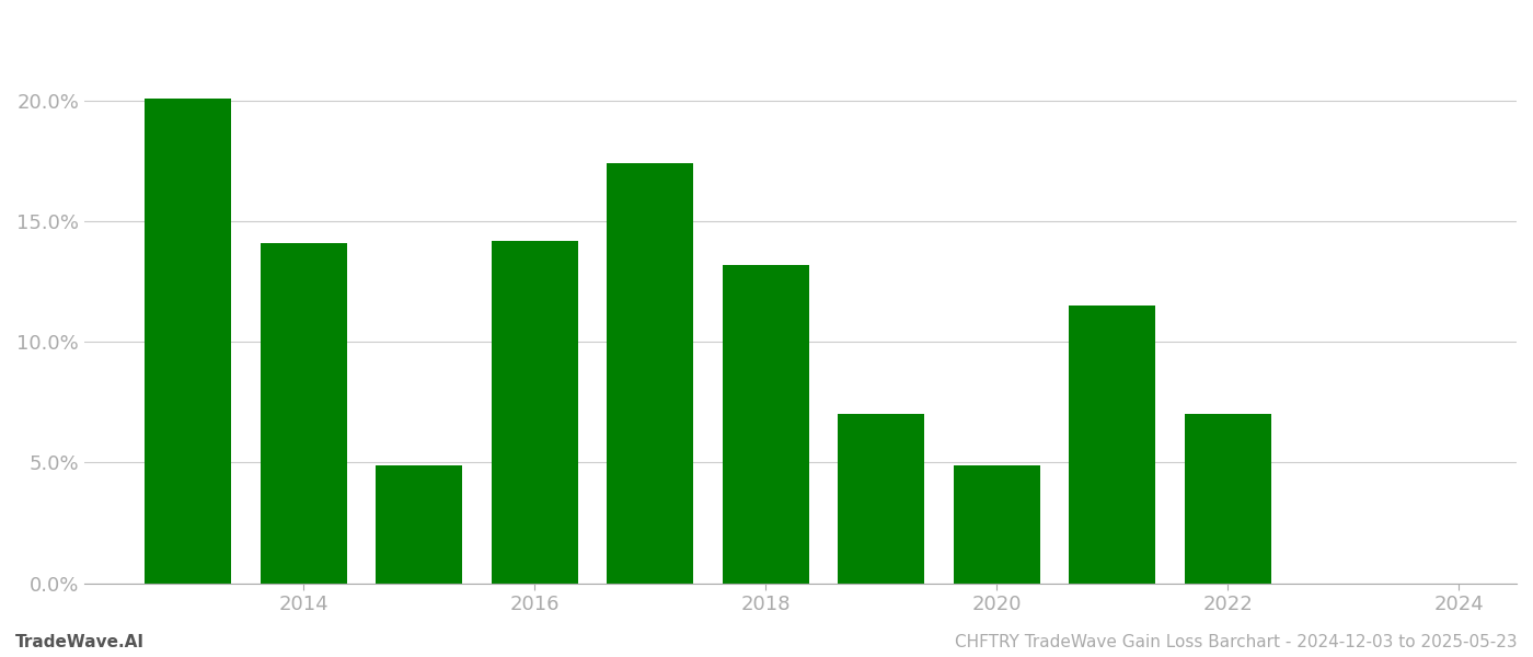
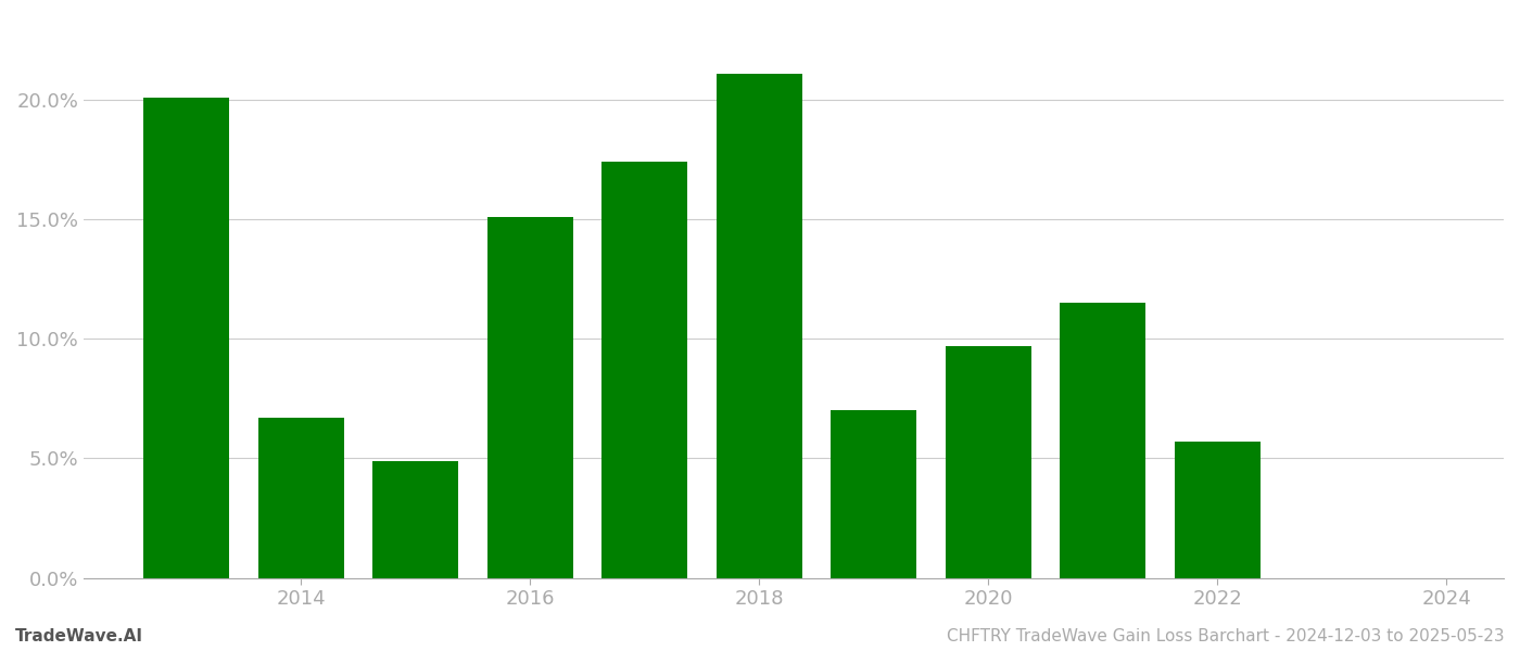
2014: 14.1% -> 6.7%
2016: 14.2% -> 15.1%
2018: 13.2% -> 21.1%
2020: 4.9% -> 9.7%
2022: 7.0% -> 5.7%
